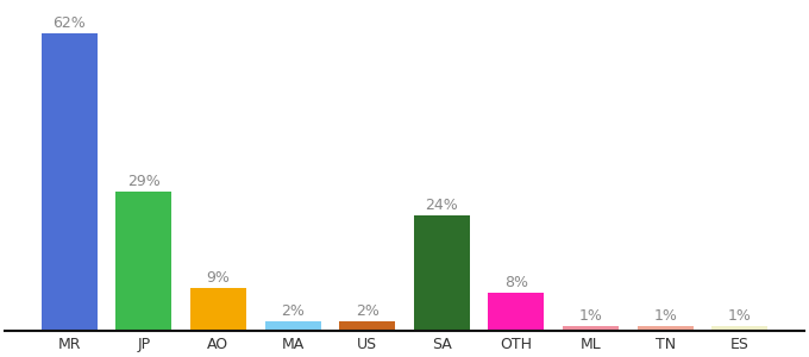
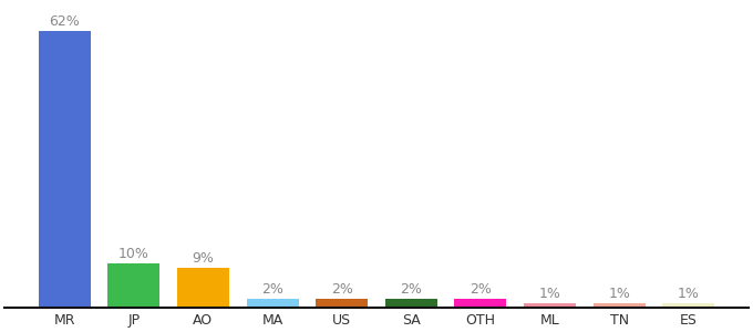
JP: 29% -> 10%
SA: 24% -> 2%
OTH: 8% -> 2%
